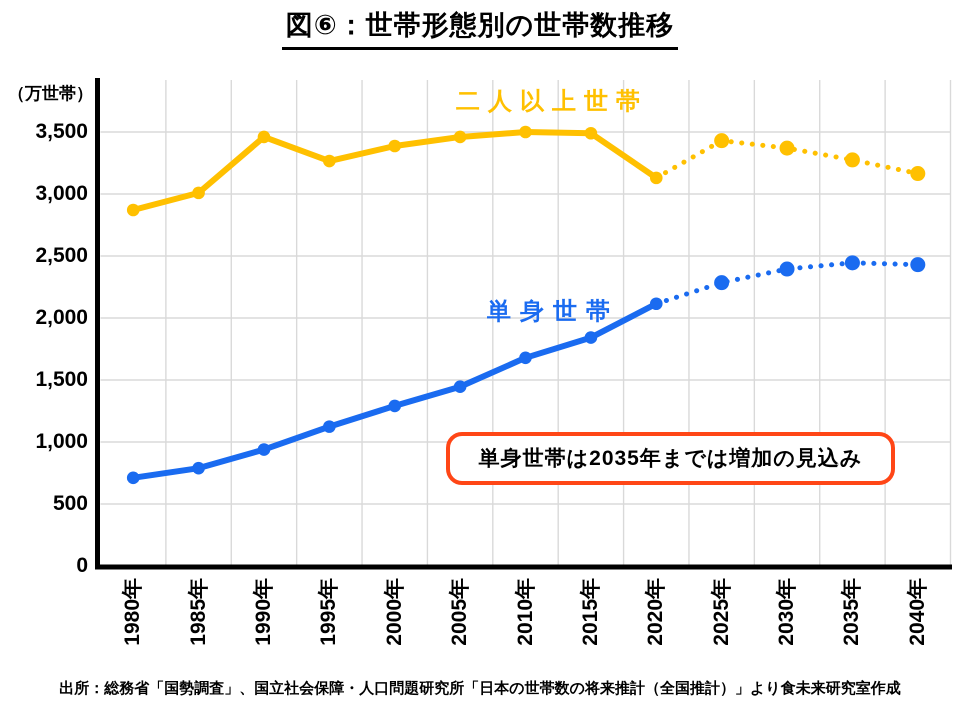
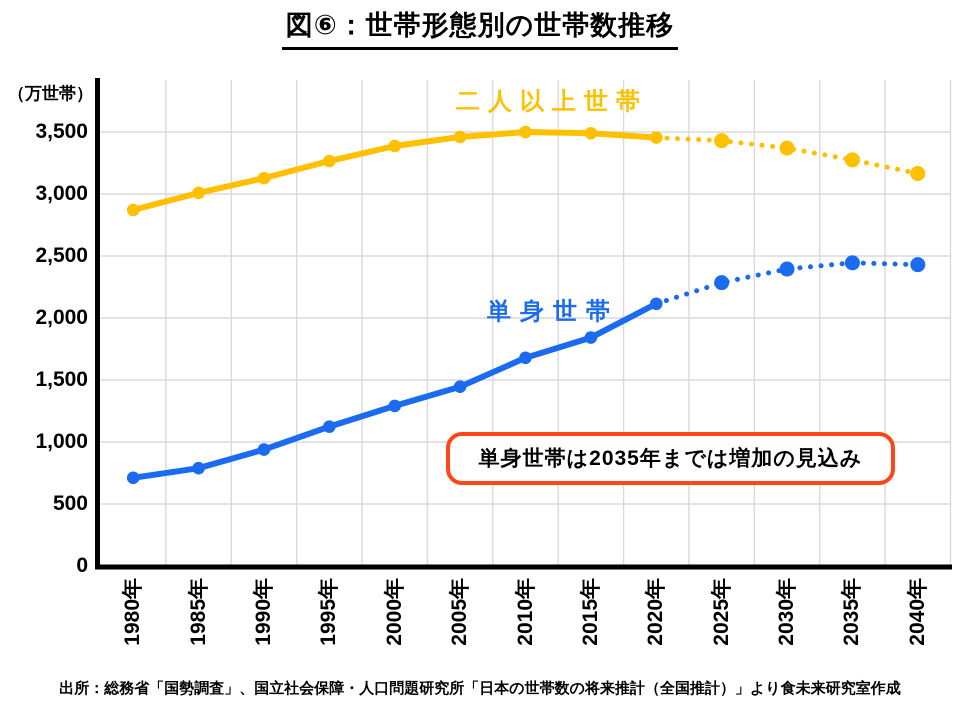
二人以上世帯/1990年: 3460 -> 3130
二人以上世帯/2020年: 3130 -> 3460
